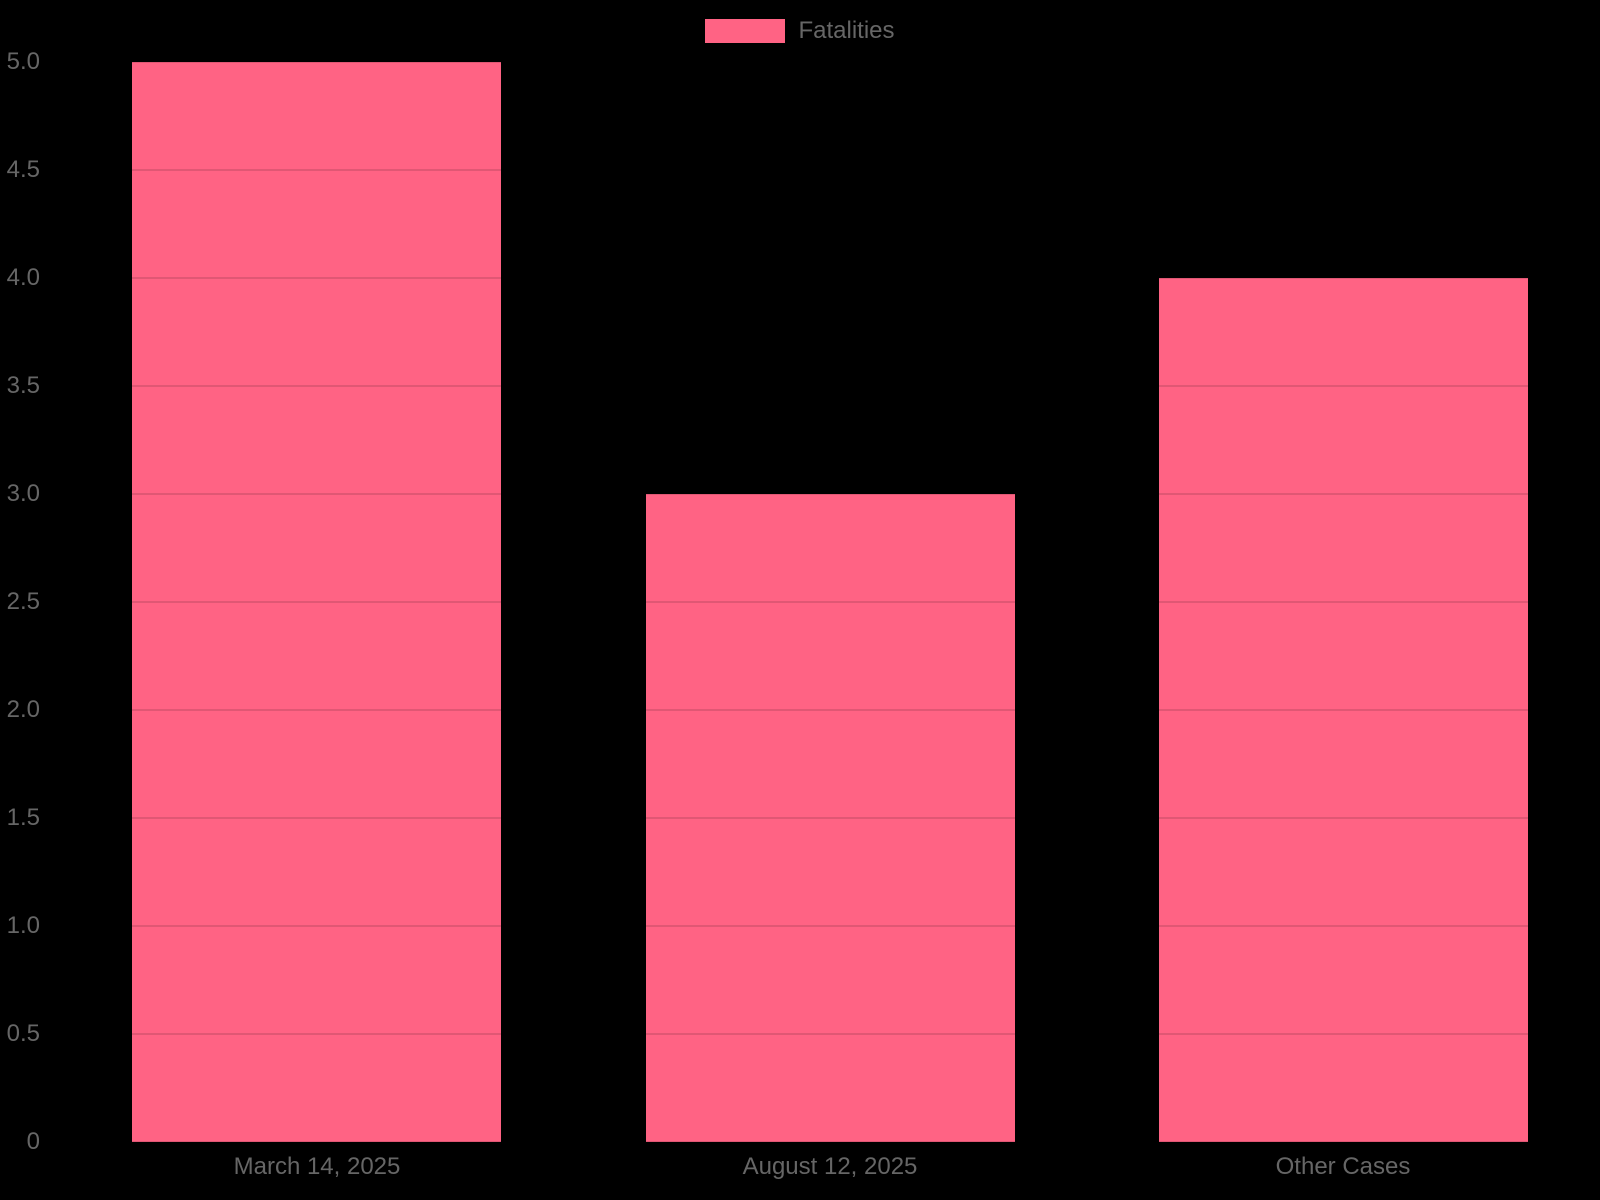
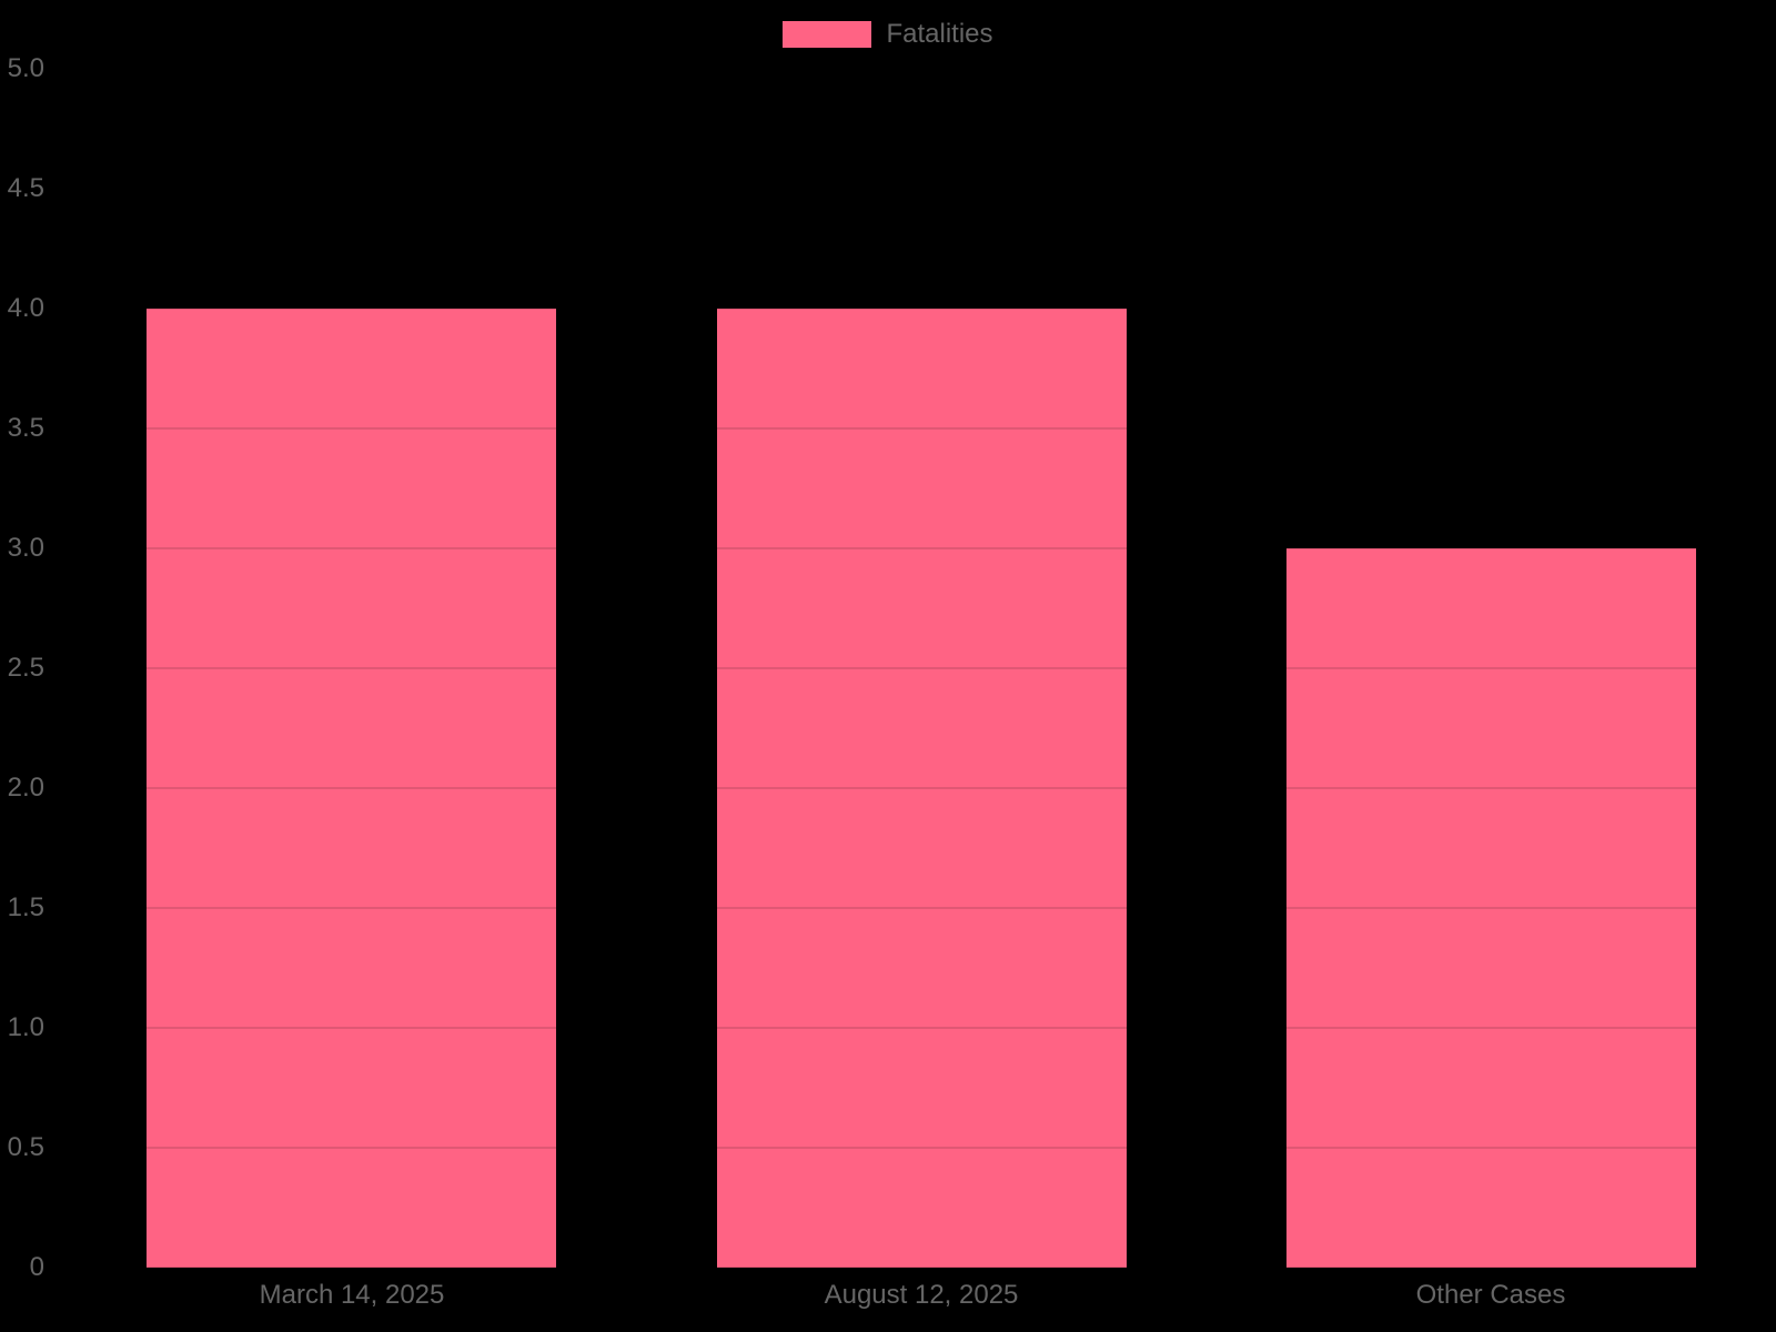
March 14, 2025: 5 -> 4
August 12, 2025: 3 -> 4
Other Cases: 4 -> 3
